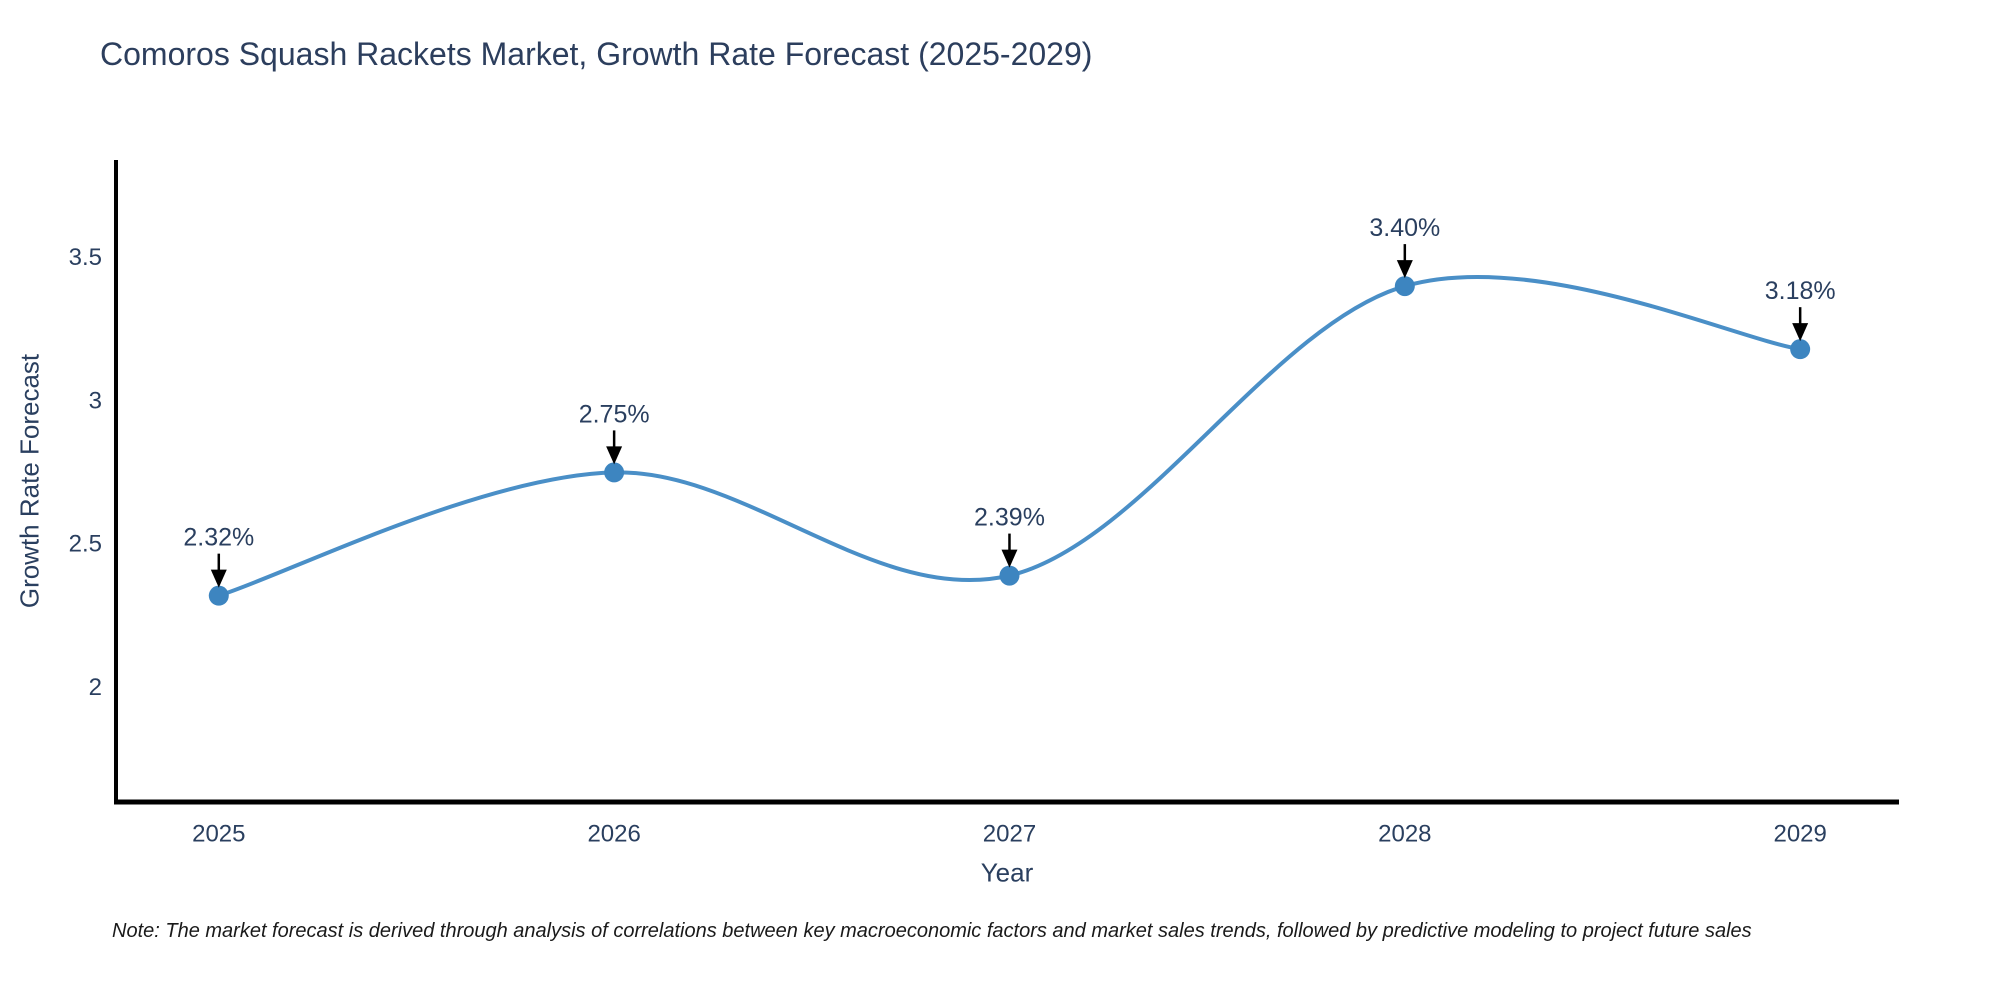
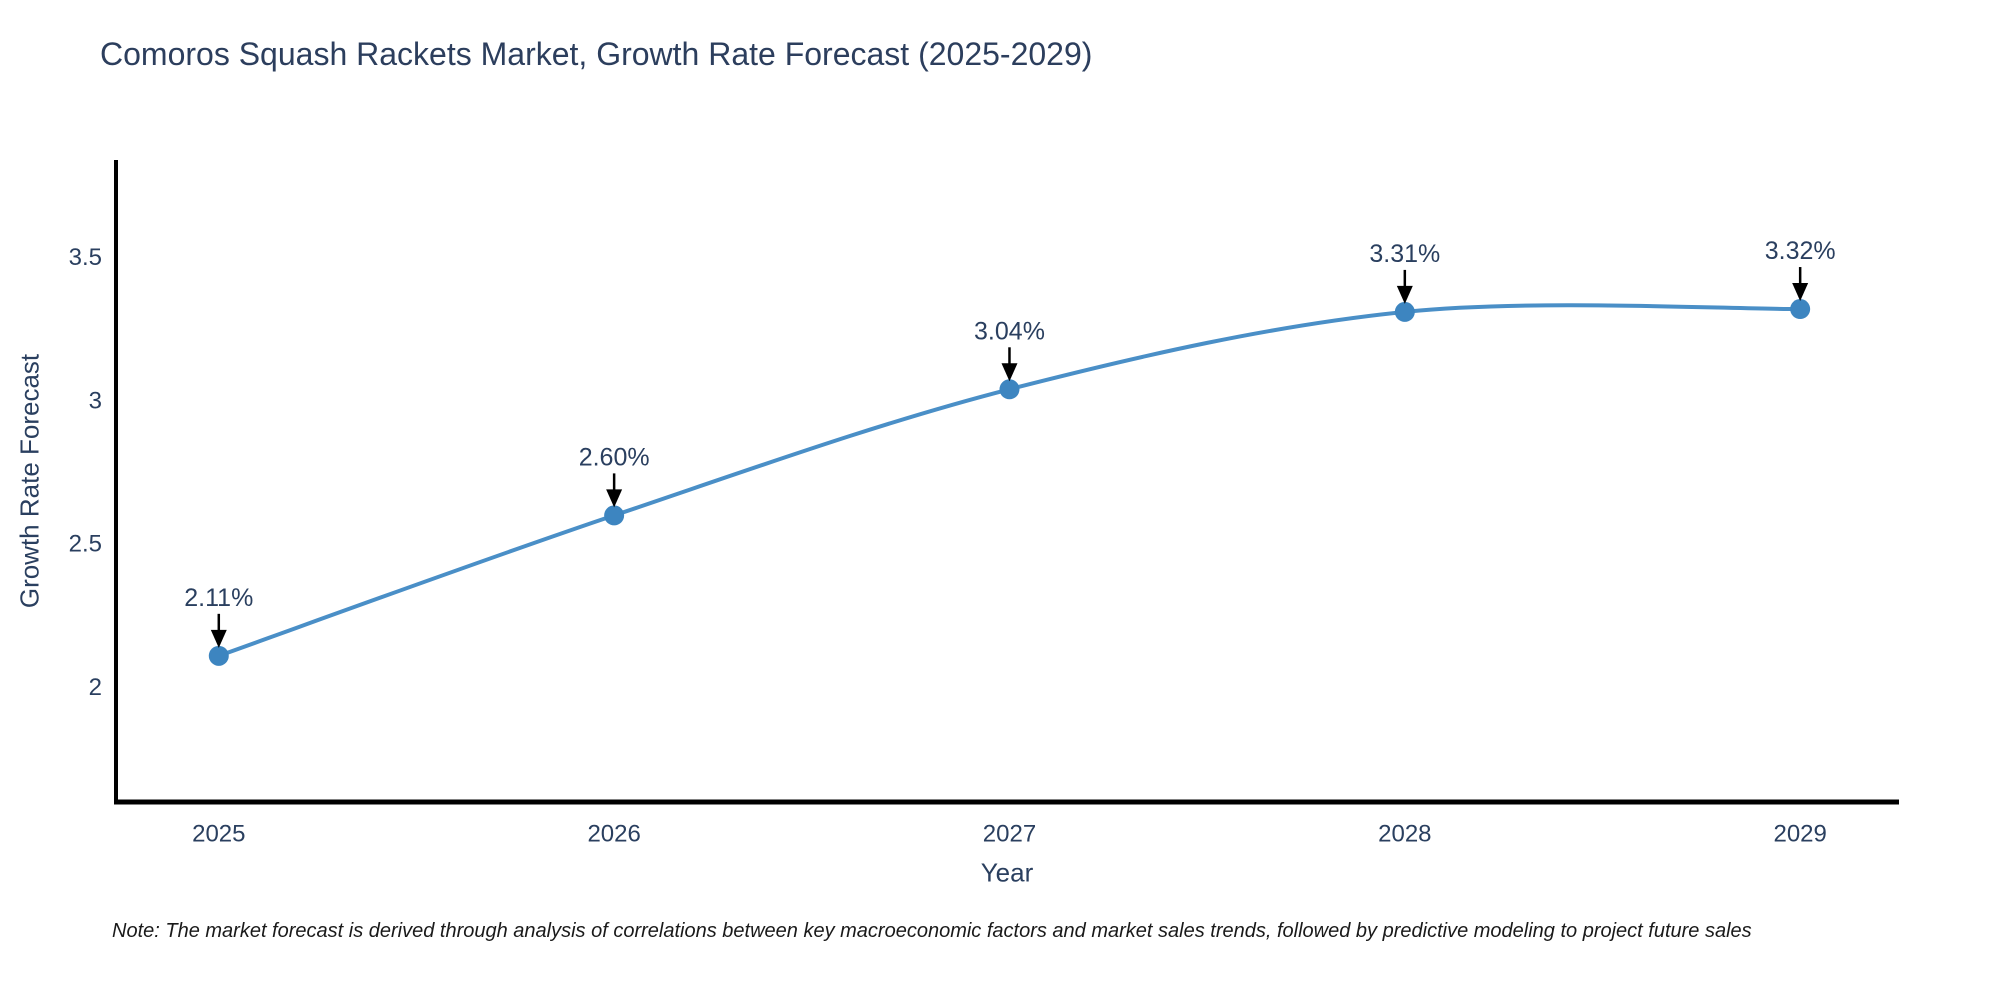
2025: 2.32% -> 2.11%
2026: 2.75% -> 2.60%
2027: 2.39% -> 3.04%
2028: 3.40% -> 3.31%
2029: 3.18% -> 3.32%
